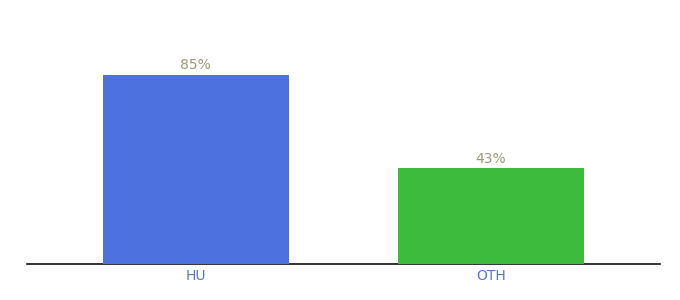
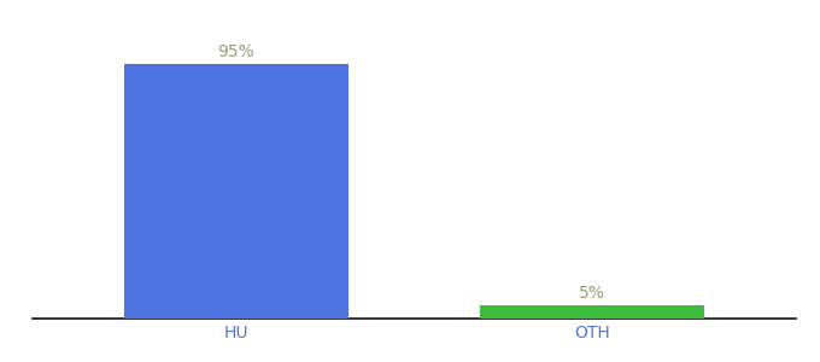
HU: 85% -> 95%
OTH: 43% -> 5%
